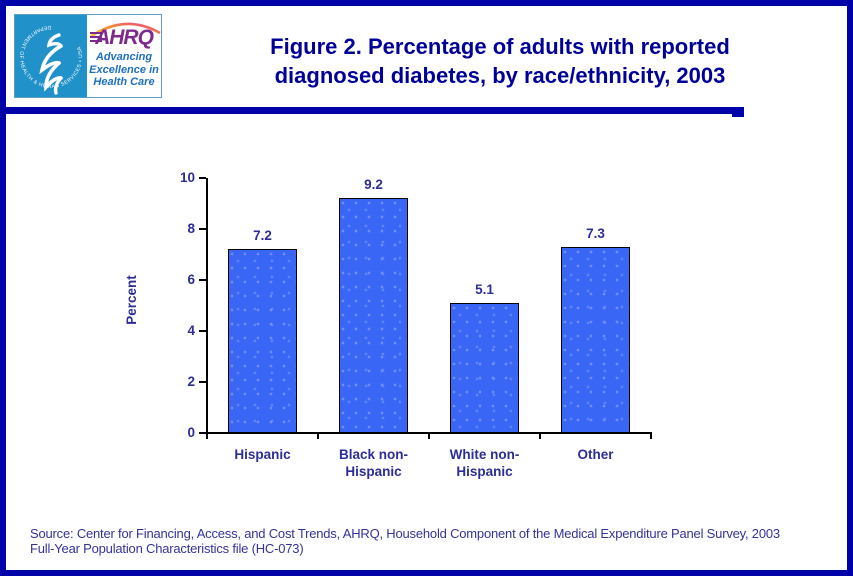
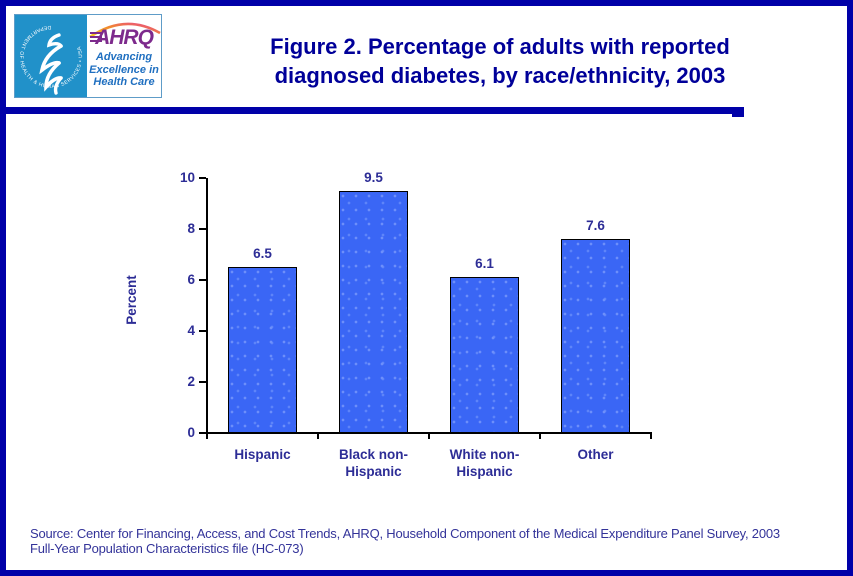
Hispanic: 7.2 -> 6.5
Black non-Hispanic: 9.2 -> 9.5
White non-Hispanic: 5.1 -> 6.1
Other: 7.3 -> 7.6
